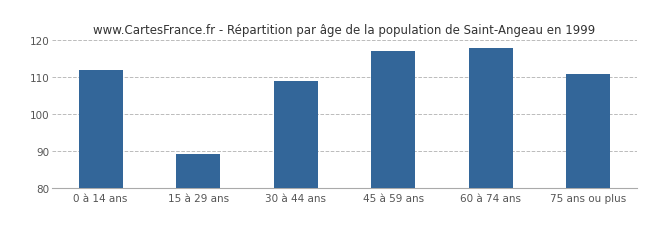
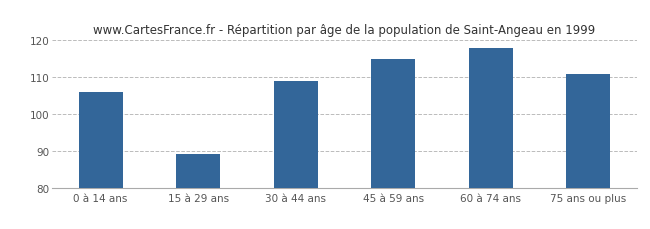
0 à 14 ans: 112 -> 106
45 à 59 ans: 117 -> 115
